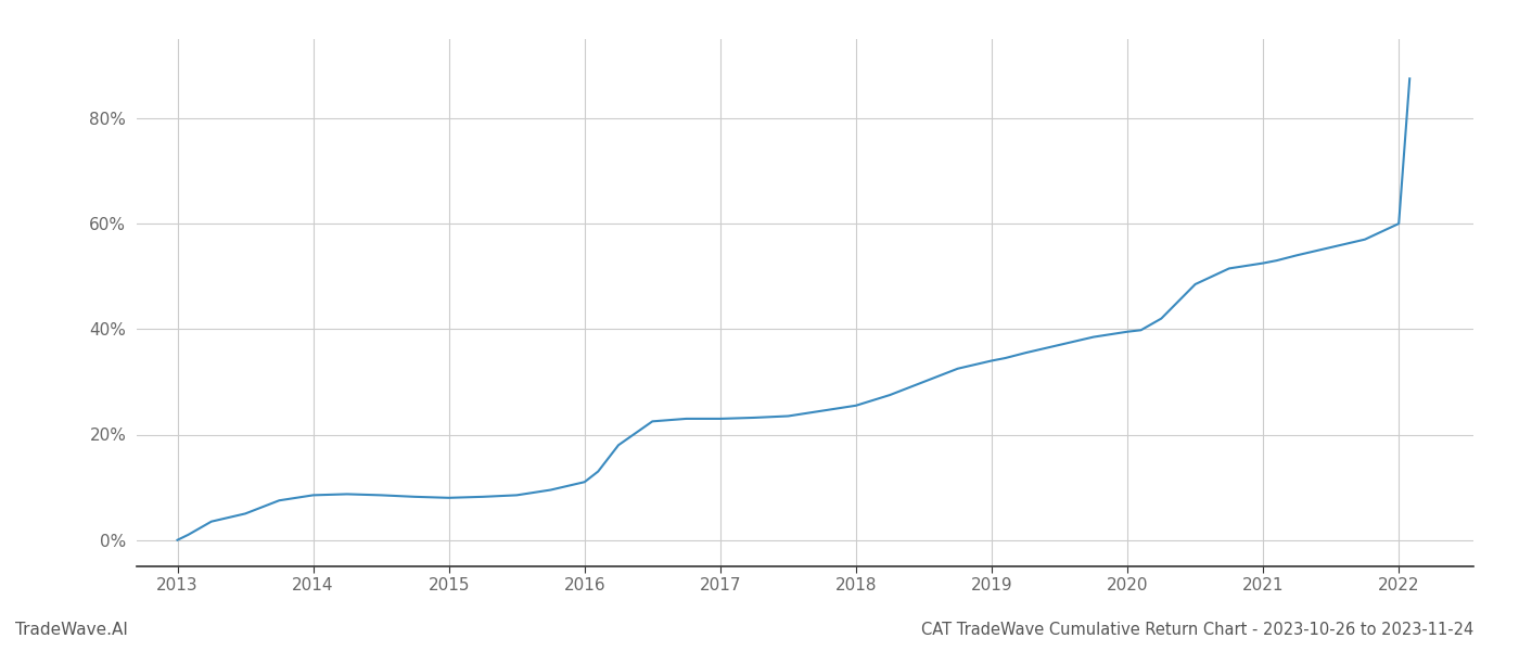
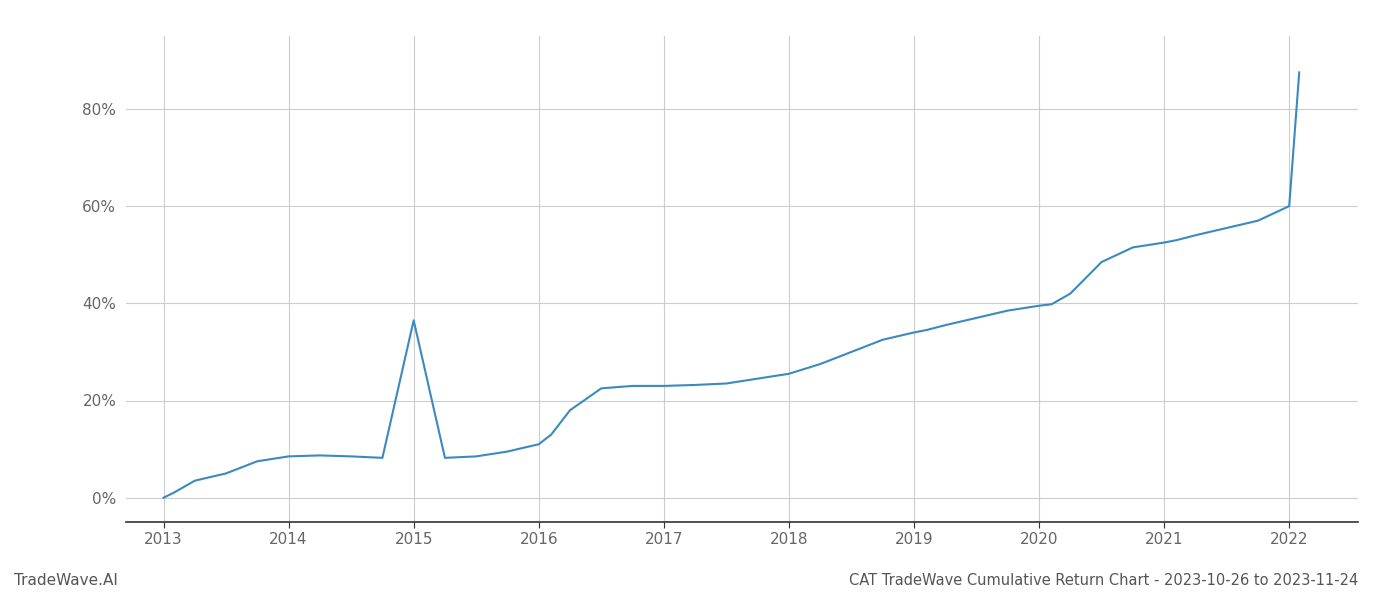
2015: 8.0% -> 36.5%
